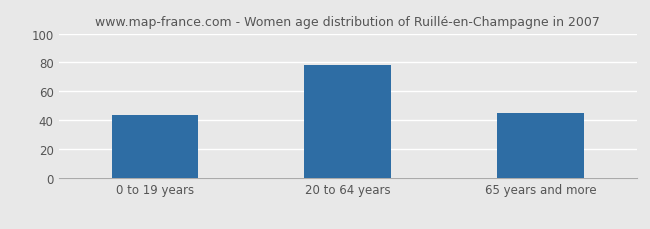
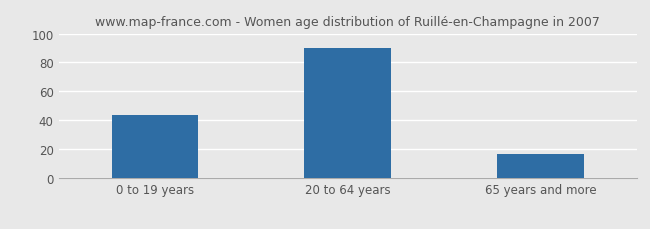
20 to 64 years: 78 -> 90
65 years and more: 45 -> 17
